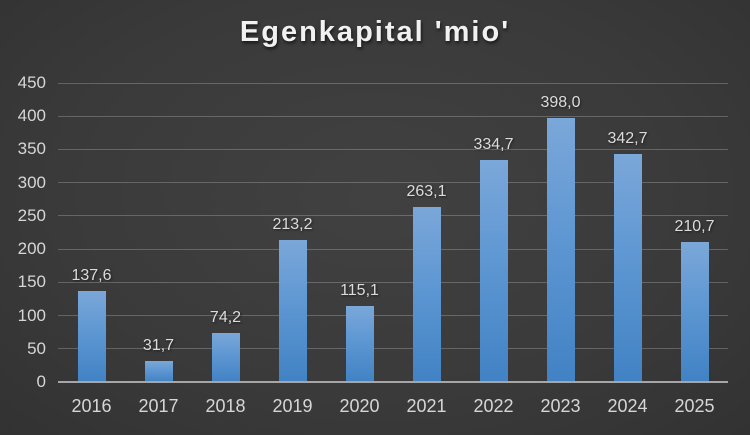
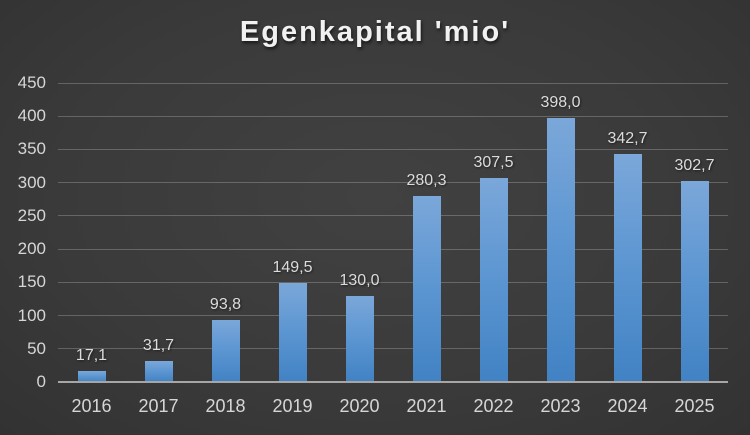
2016: 137,6 -> 17,1
2018: 74,2 -> 93,8
2019: 213,2 -> 149,5
2020: 115,1 -> 130,0
2021: 263,1 -> 280,3
2022: 334,7 -> 307,5
2025: 210,7 -> 302,7
